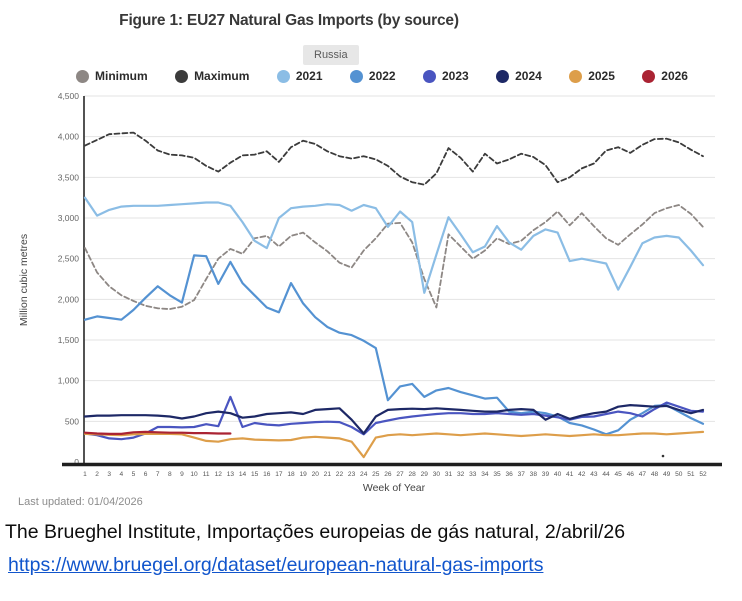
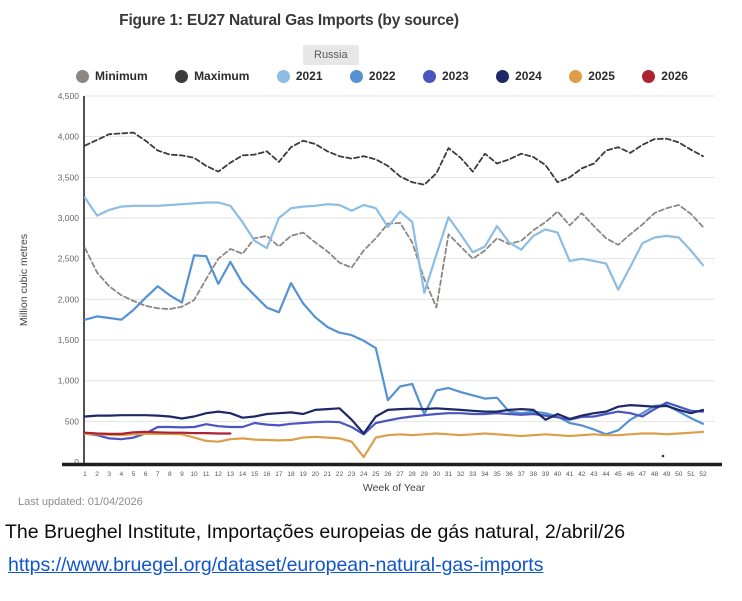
2023/13: 800 -> 400
2022/29: 800 -> 600
